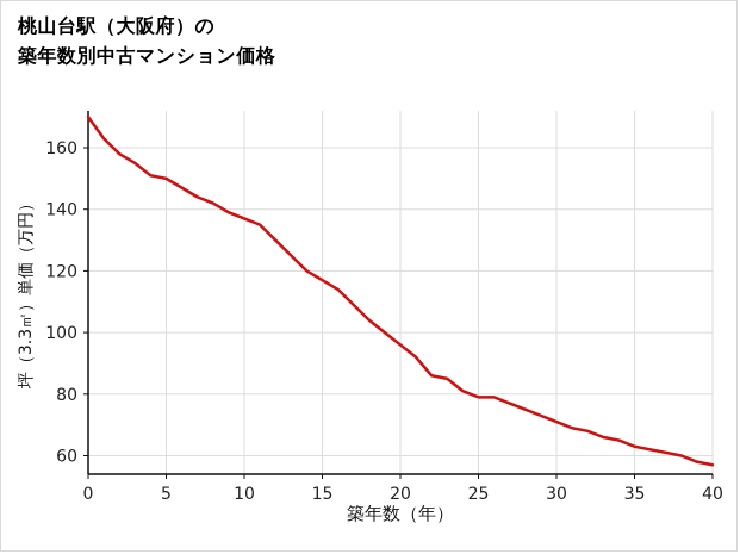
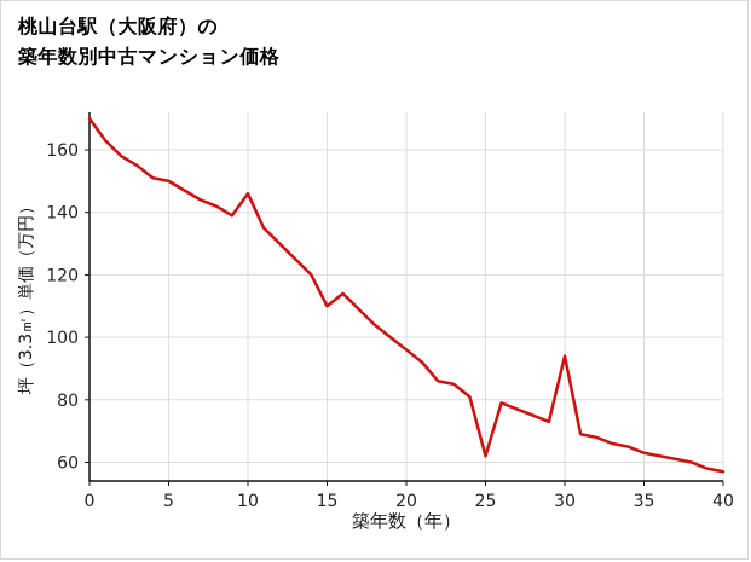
10: 137 -> 146
15: 117 -> 110
25: 79 -> 62
30: 71 -> 94
